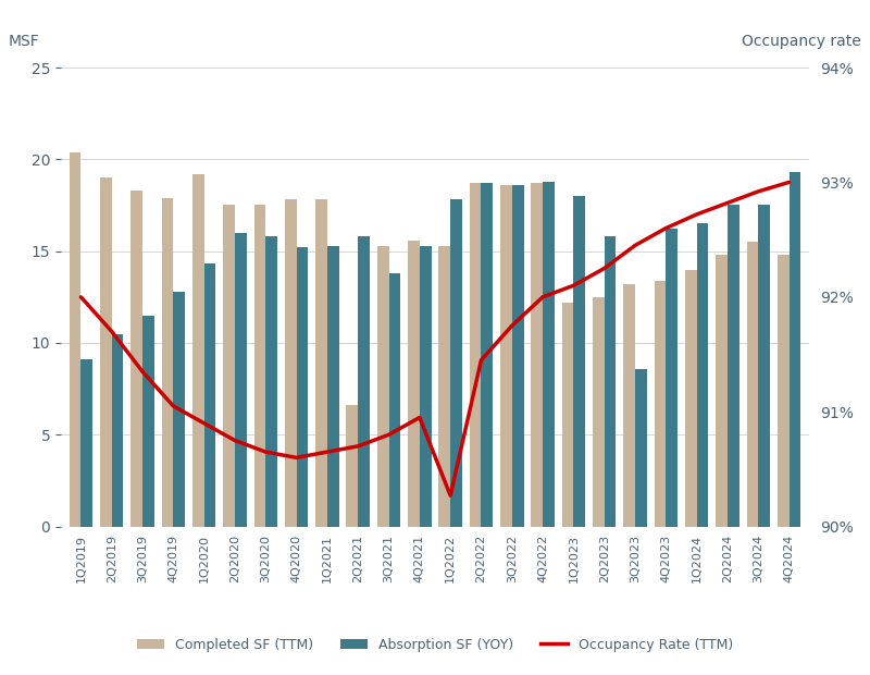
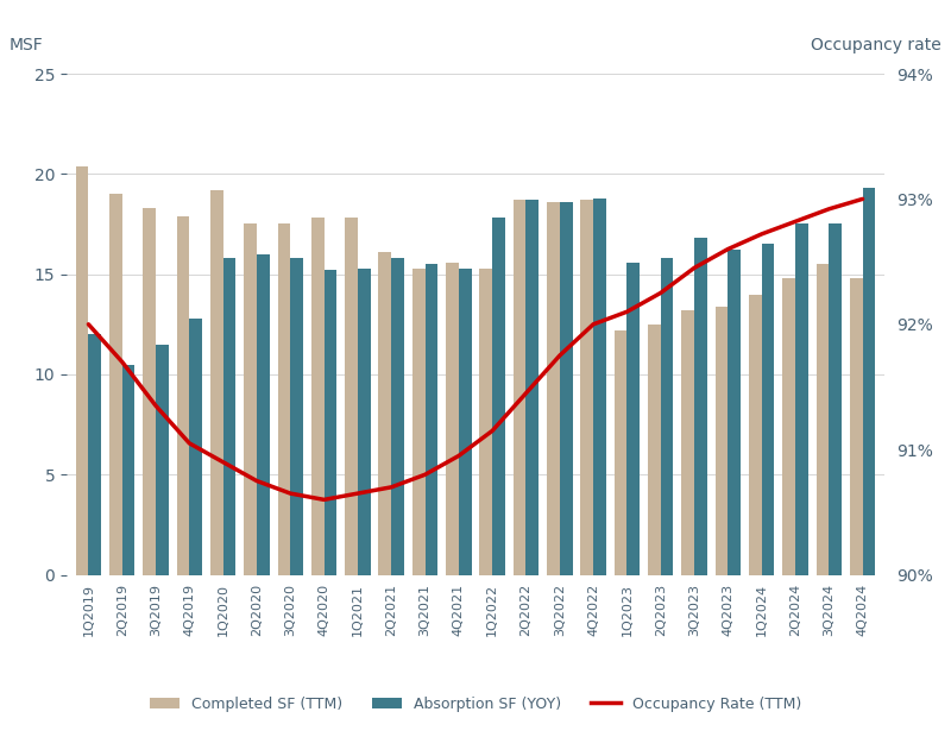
Absorption SF (YOY)/1Q2019: 9.1 -> 12.0
Absorption SF (YOY)/1Q2020: 14.3 -> 15.8
Completed SF (TTM)/2Q2021: 6.6 -> 16.1
Absorption SF (YOY)/3Q2021: 13.8 -> 15.5
Occupancy Rate (TTM)/1Q2022: 90.27% -> 91.15%
Absorption SF (YOY)/1Q2023: 18.0 -> 15.6
Absorption SF (YOY)/3Q2023: 8.6 -> 16.8
